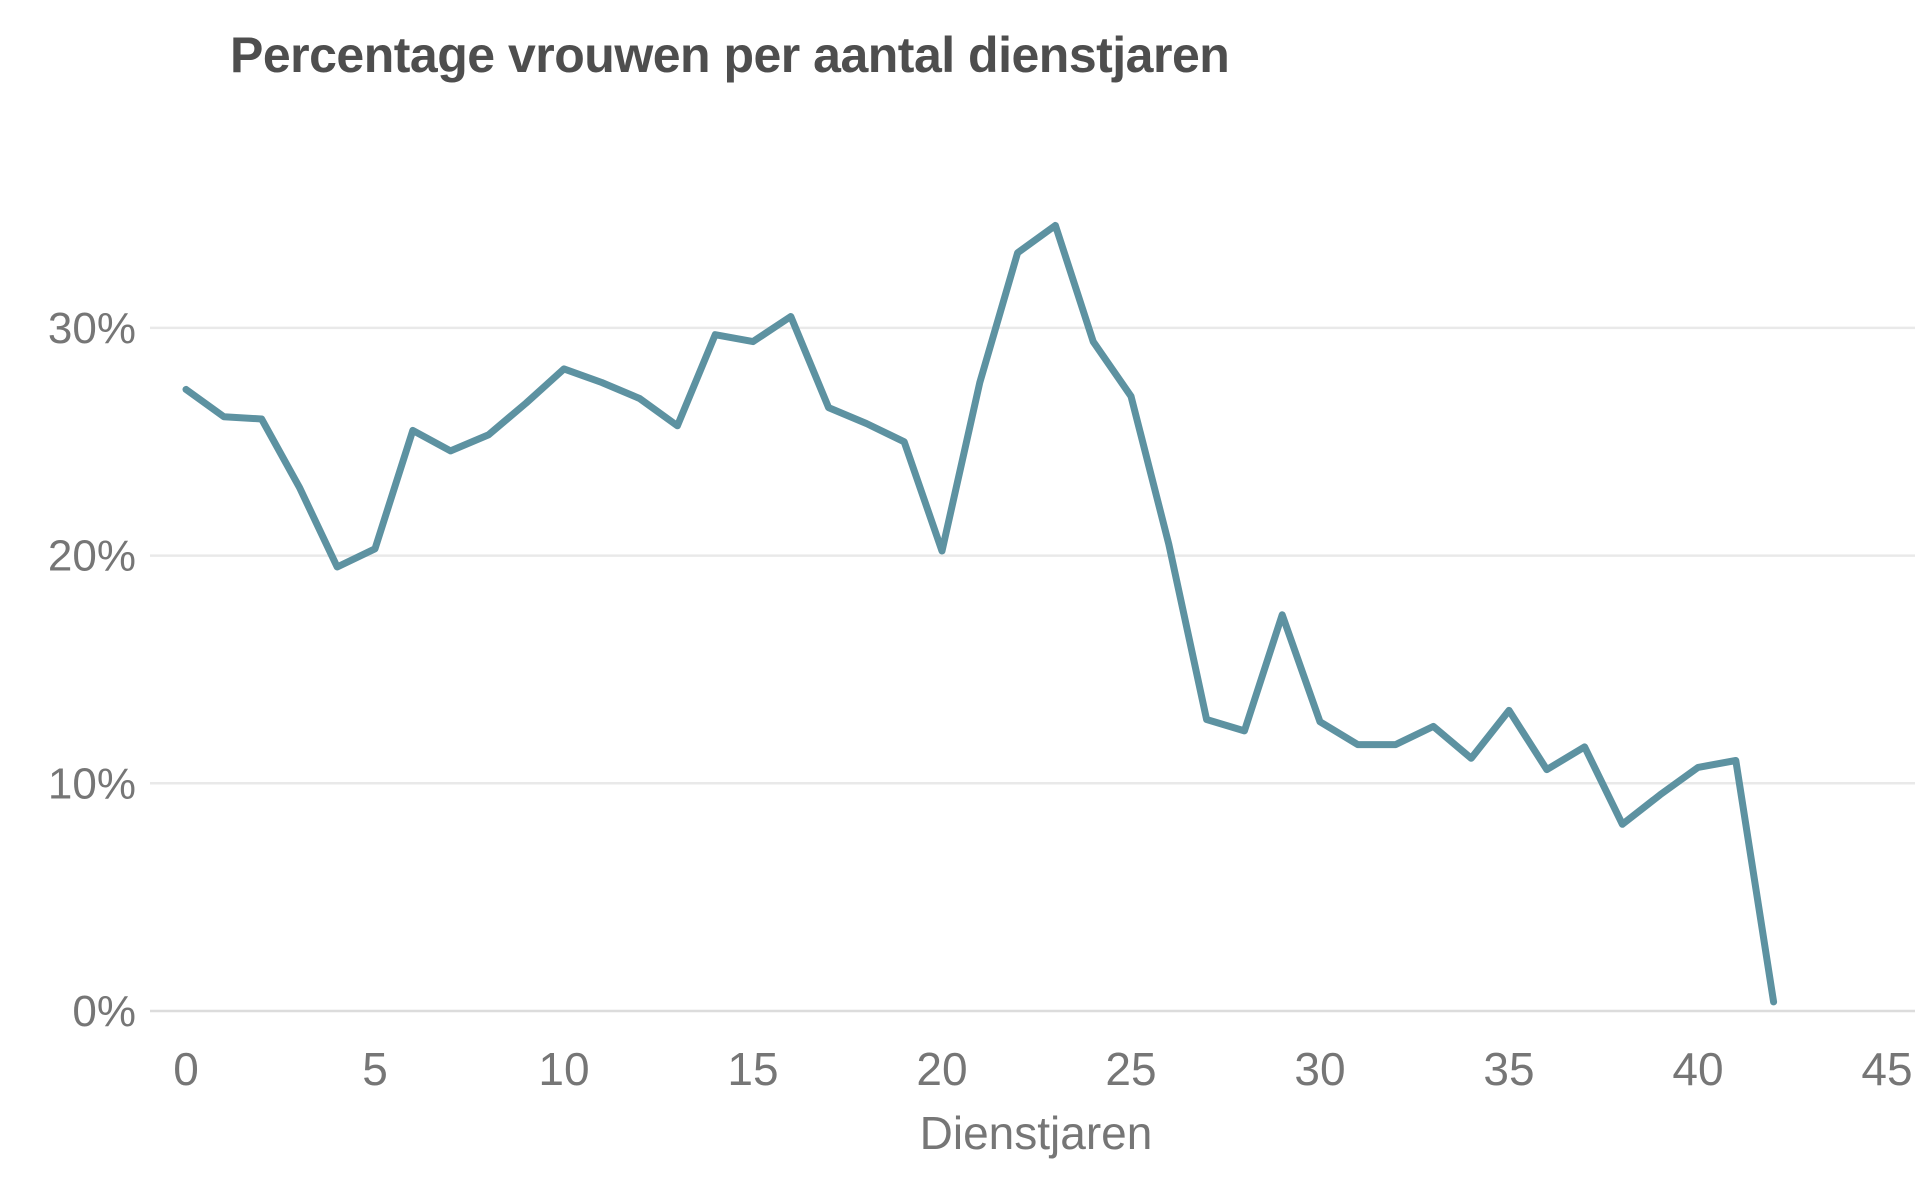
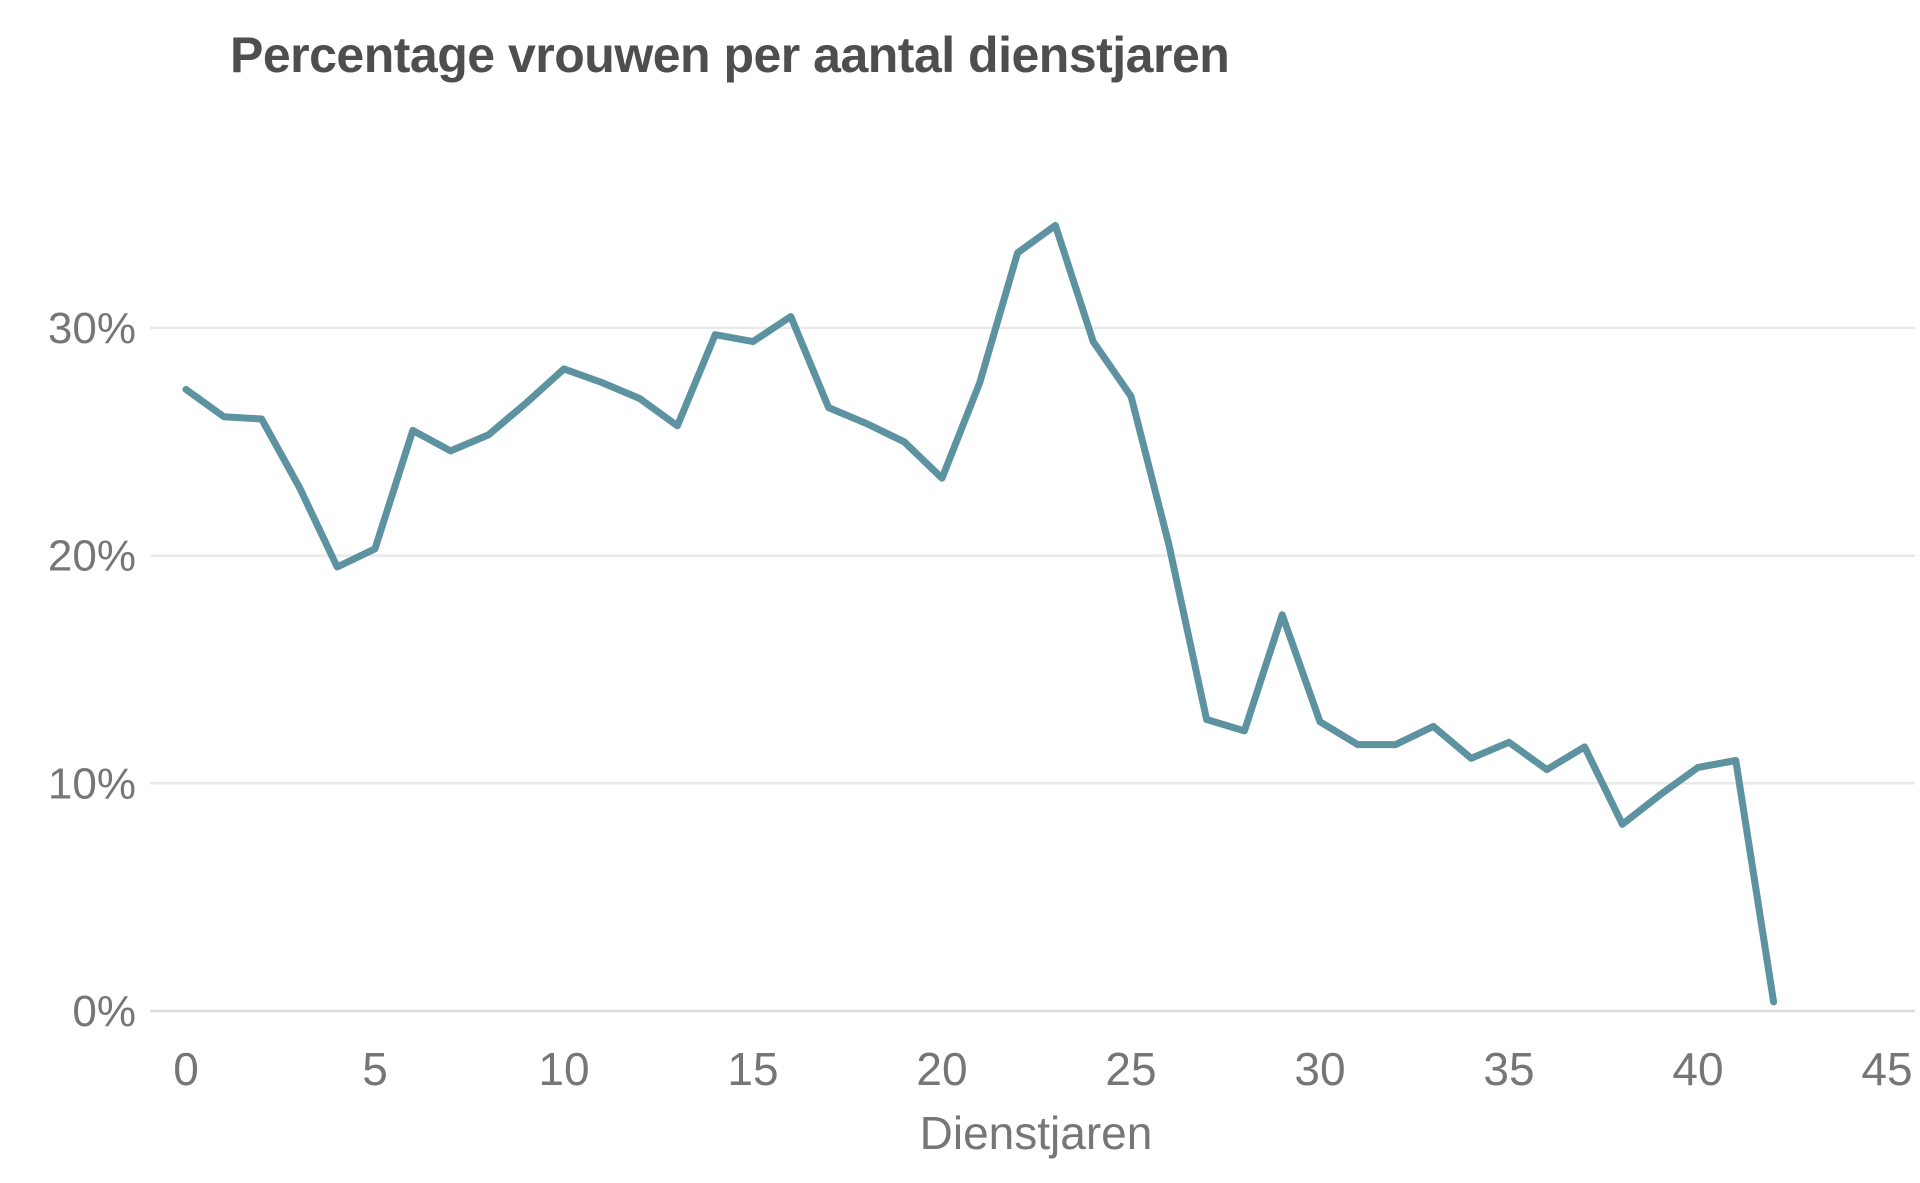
20: 20.2% -> 23.4%
35: 13.2% -> 11.8%
